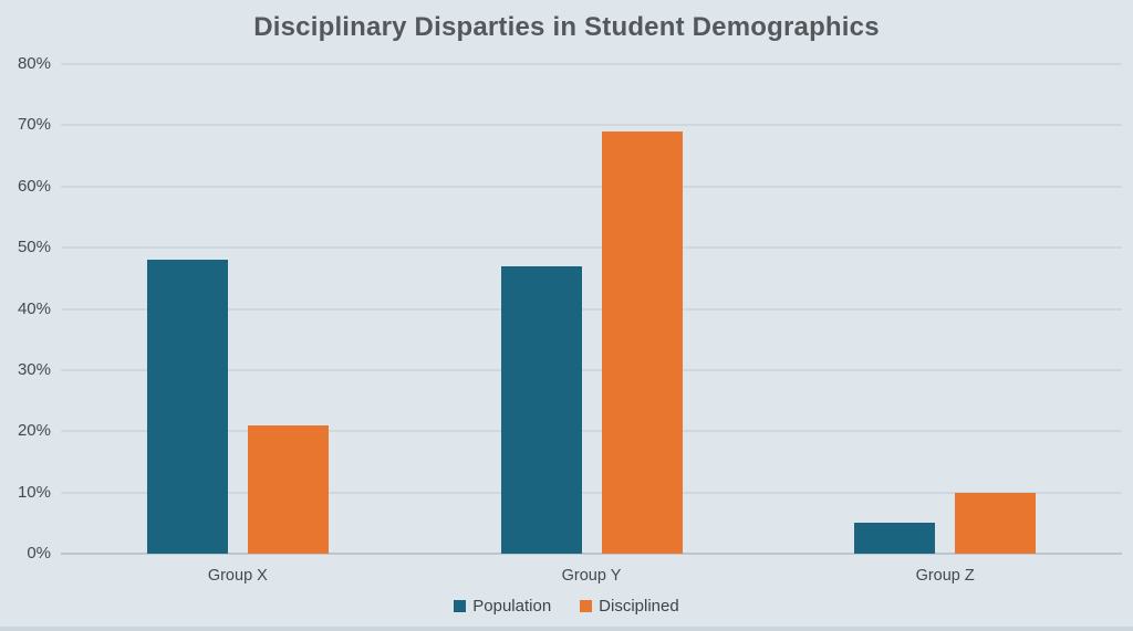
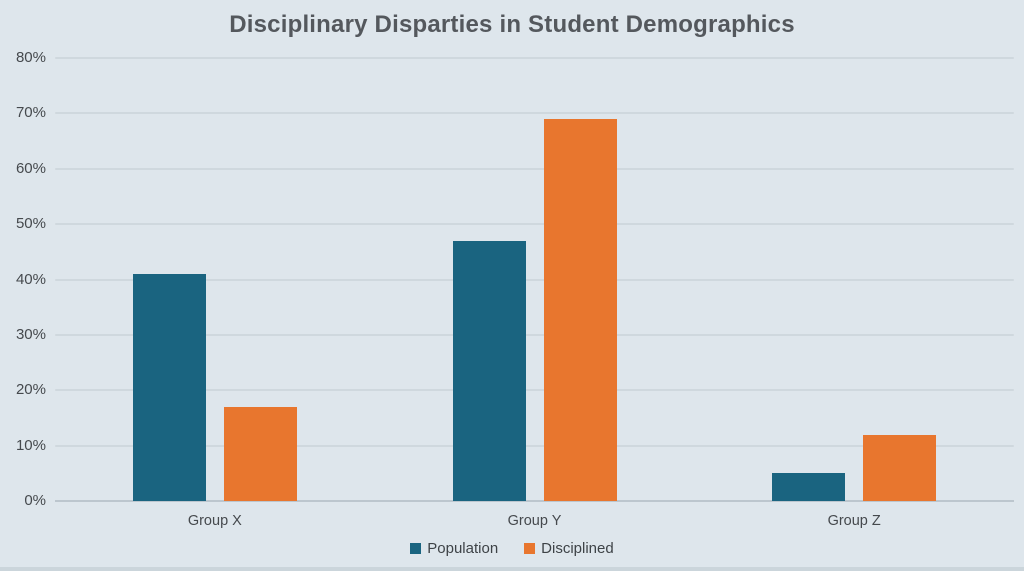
Population/Group X: 48% -> 41%
Disciplined/Group X: 21% -> 17%
Disciplined/Group Z: 10% -> 12%
